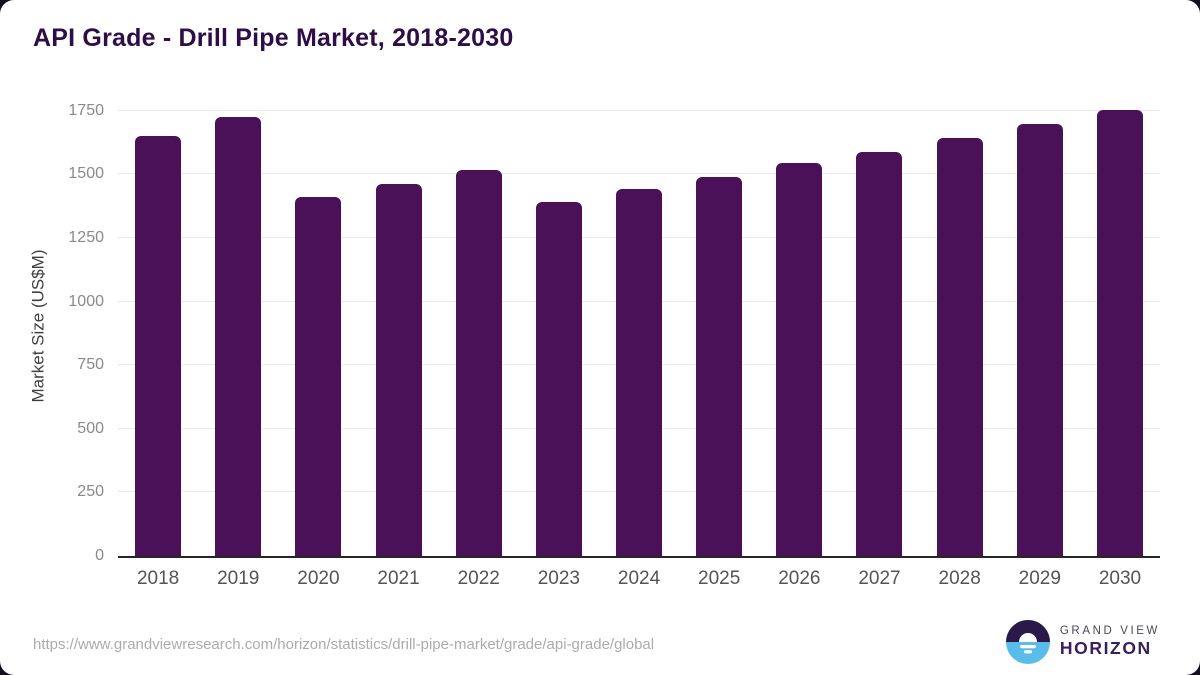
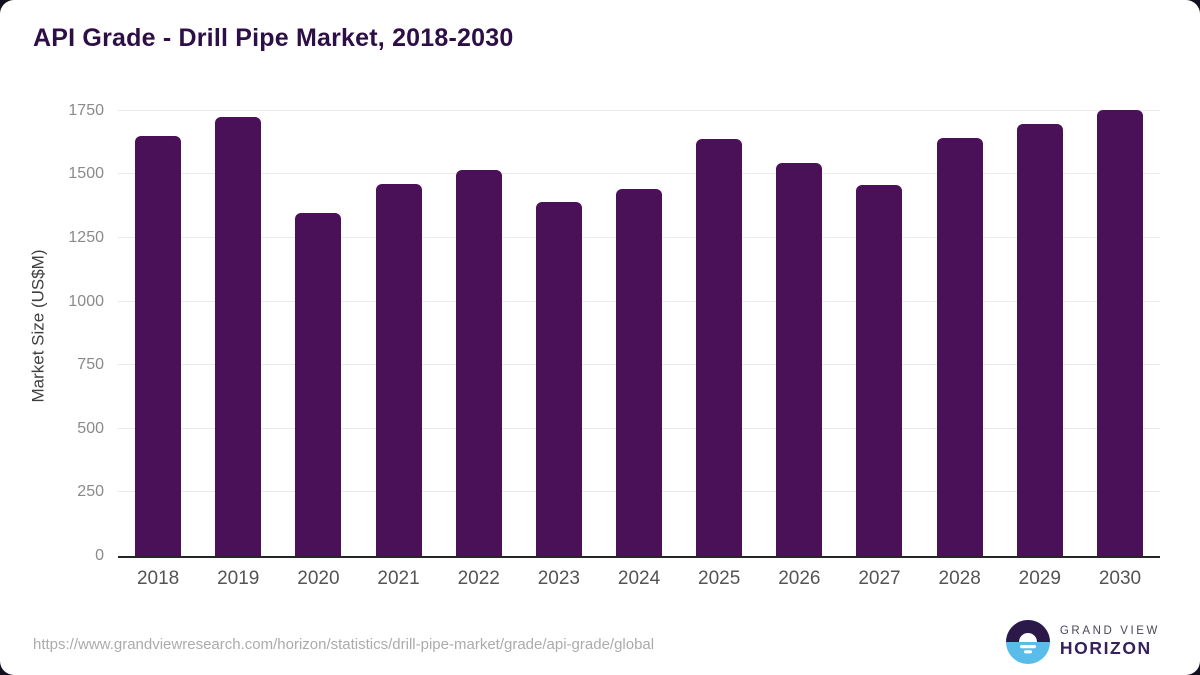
2020: 1410 -> 1350
2025: 1490 -> 1640
2027: 1590 -> 1460
